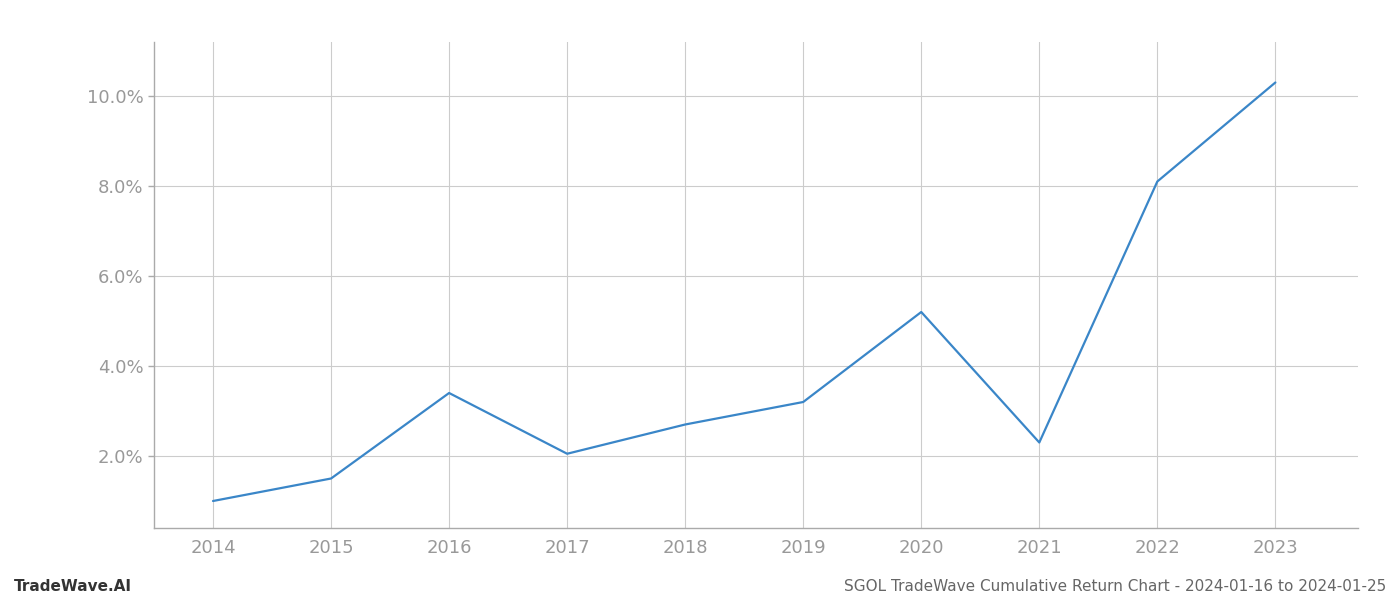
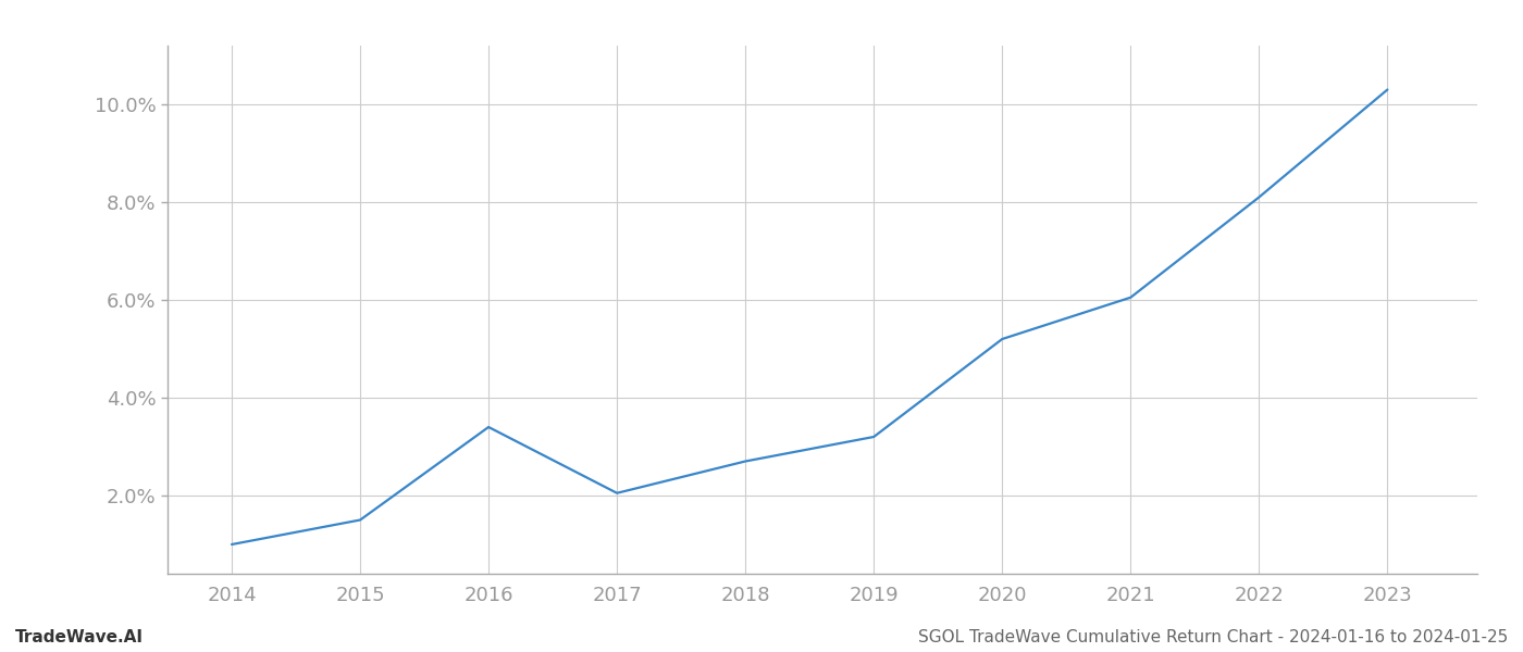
2021: 2.30% -> 6.05%
